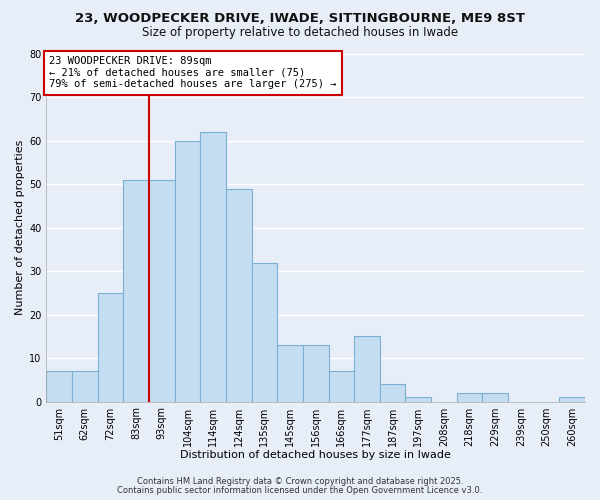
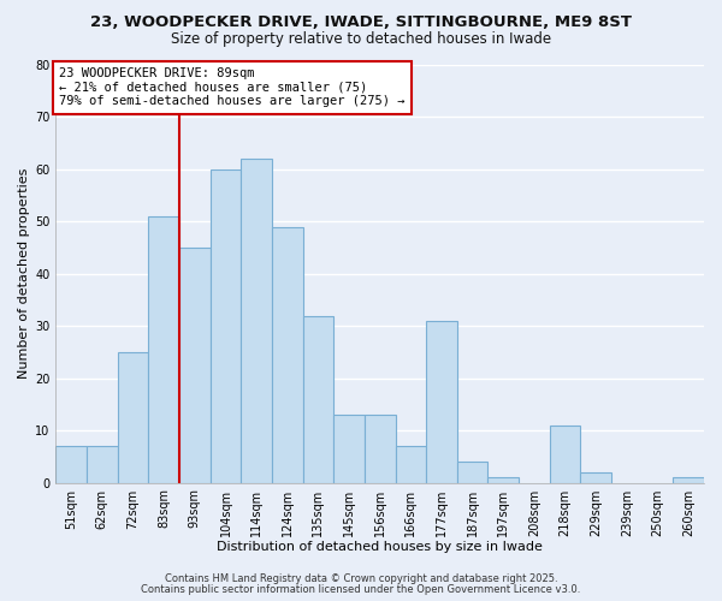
93sqm: 51 -> 45
177sqm: 15 -> 31
218sqm: 2 -> 11
